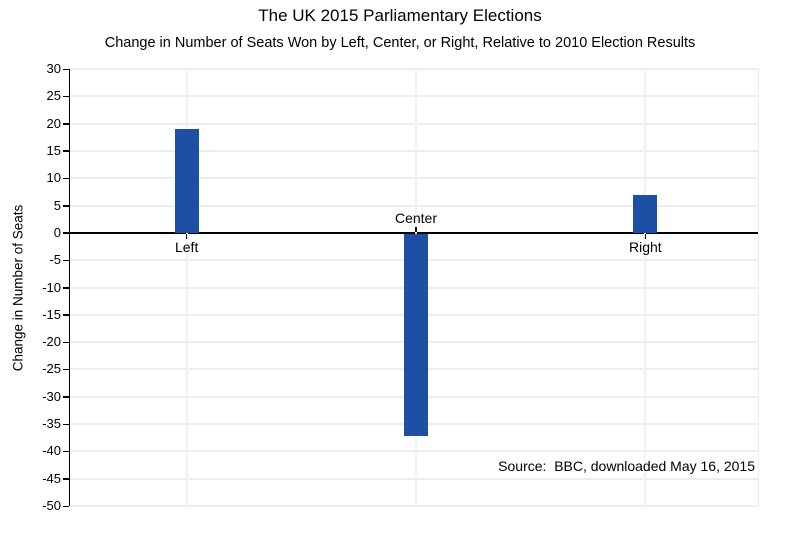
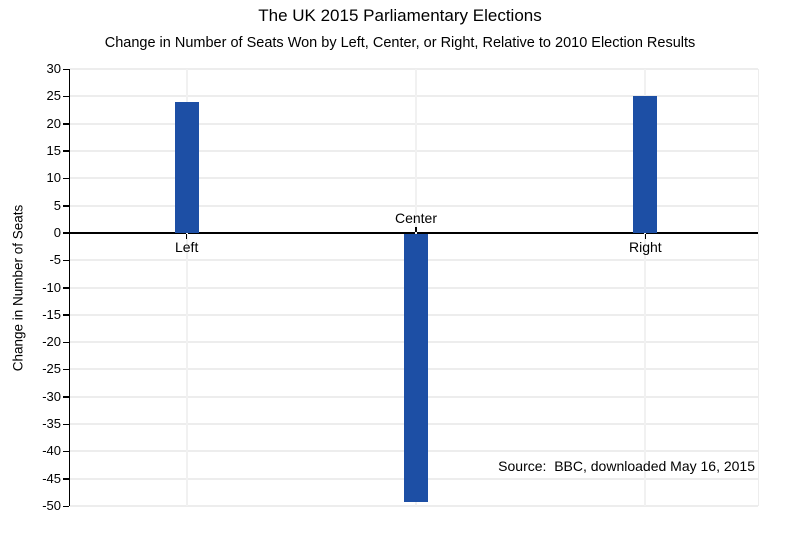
Left: 19 -> 24
Center: -37 -> -49
Right: 7 -> 25
